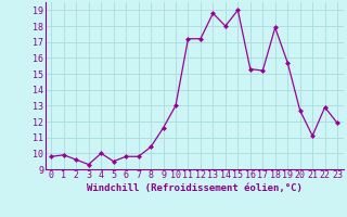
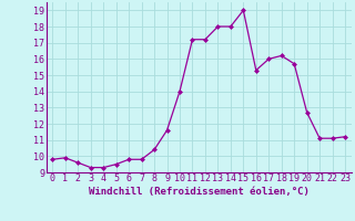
4: 10.0 -> 9.3
10: 13.0 -> 14.0
13: 18.8 -> 18.0
17: 15.2 -> 16.0
18: 17.9 -> 16.2
22: 12.9 -> 11.1
23: 11.9 -> 11.2
